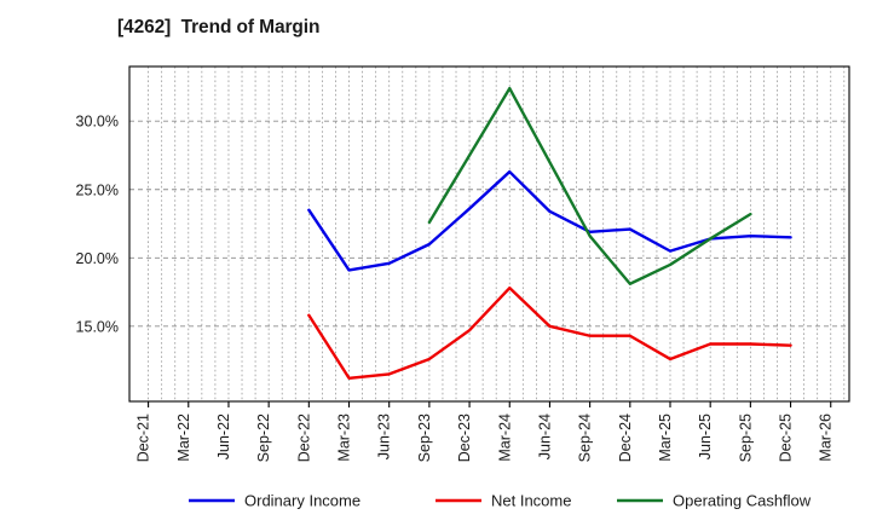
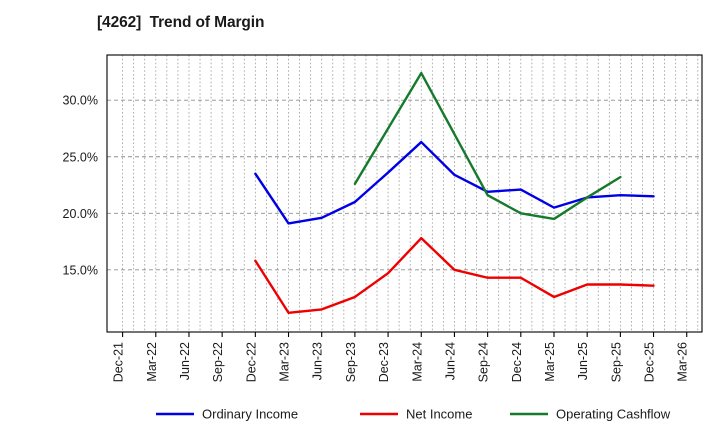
Operating Cashflow/Dec-24: 18.1% -> 20.0%
